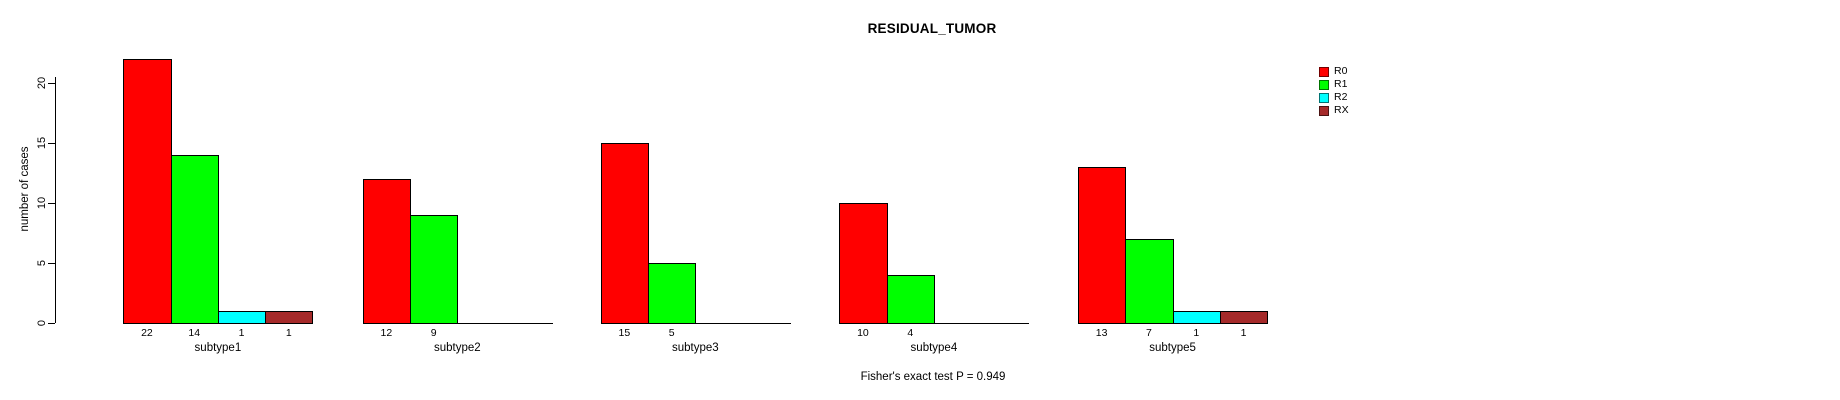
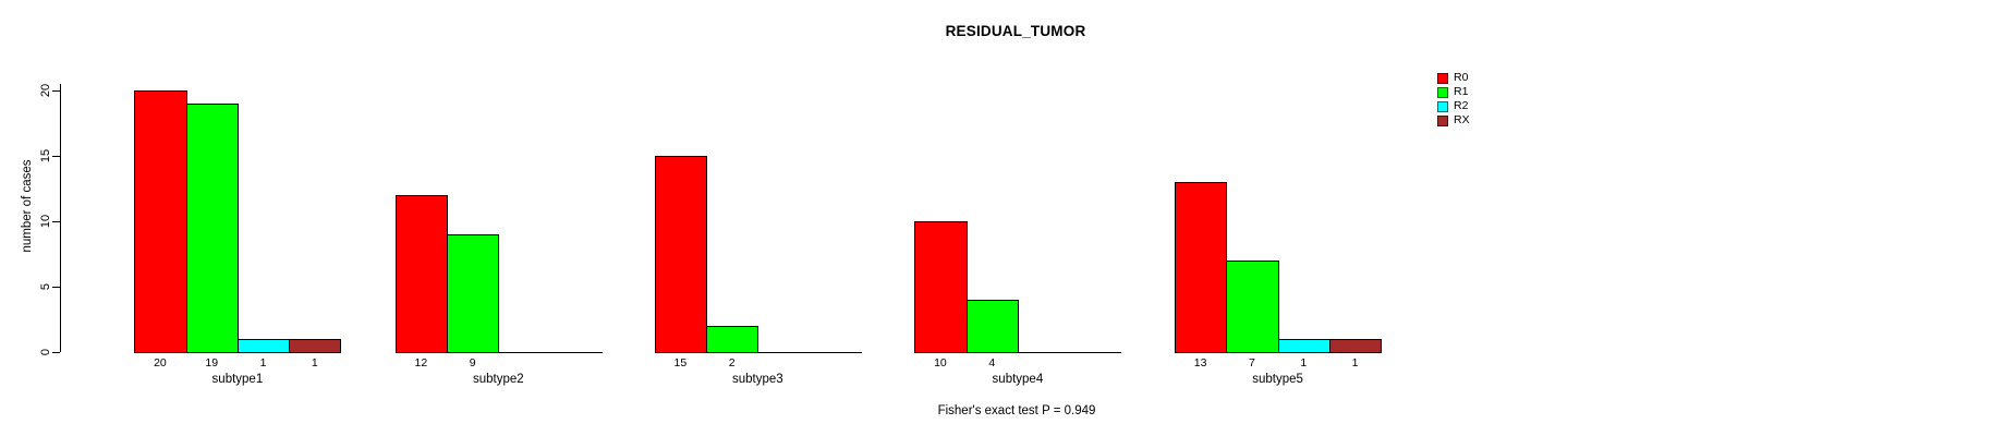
R0/subtype1: 22 -> 20
R1/subtype1: 14 -> 19
R1/subtype3: 5 -> 2
